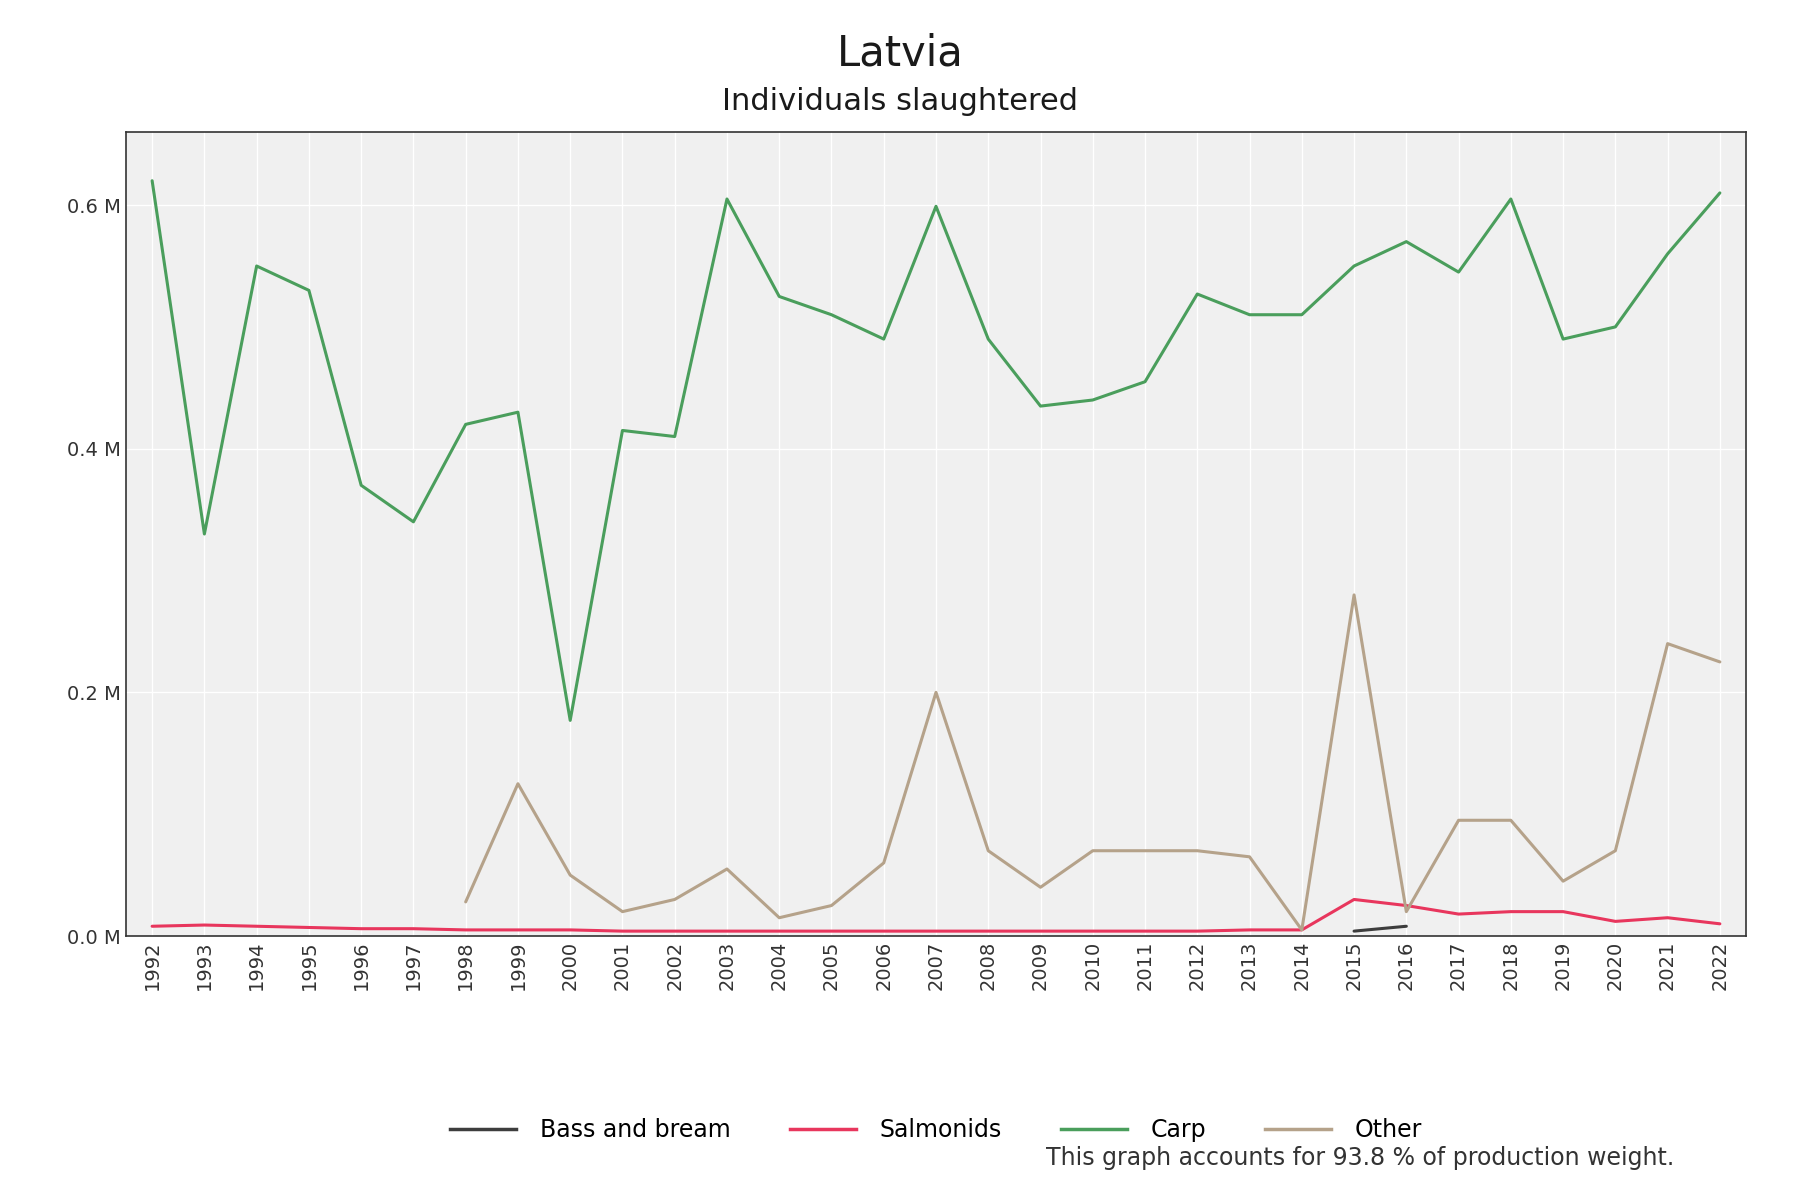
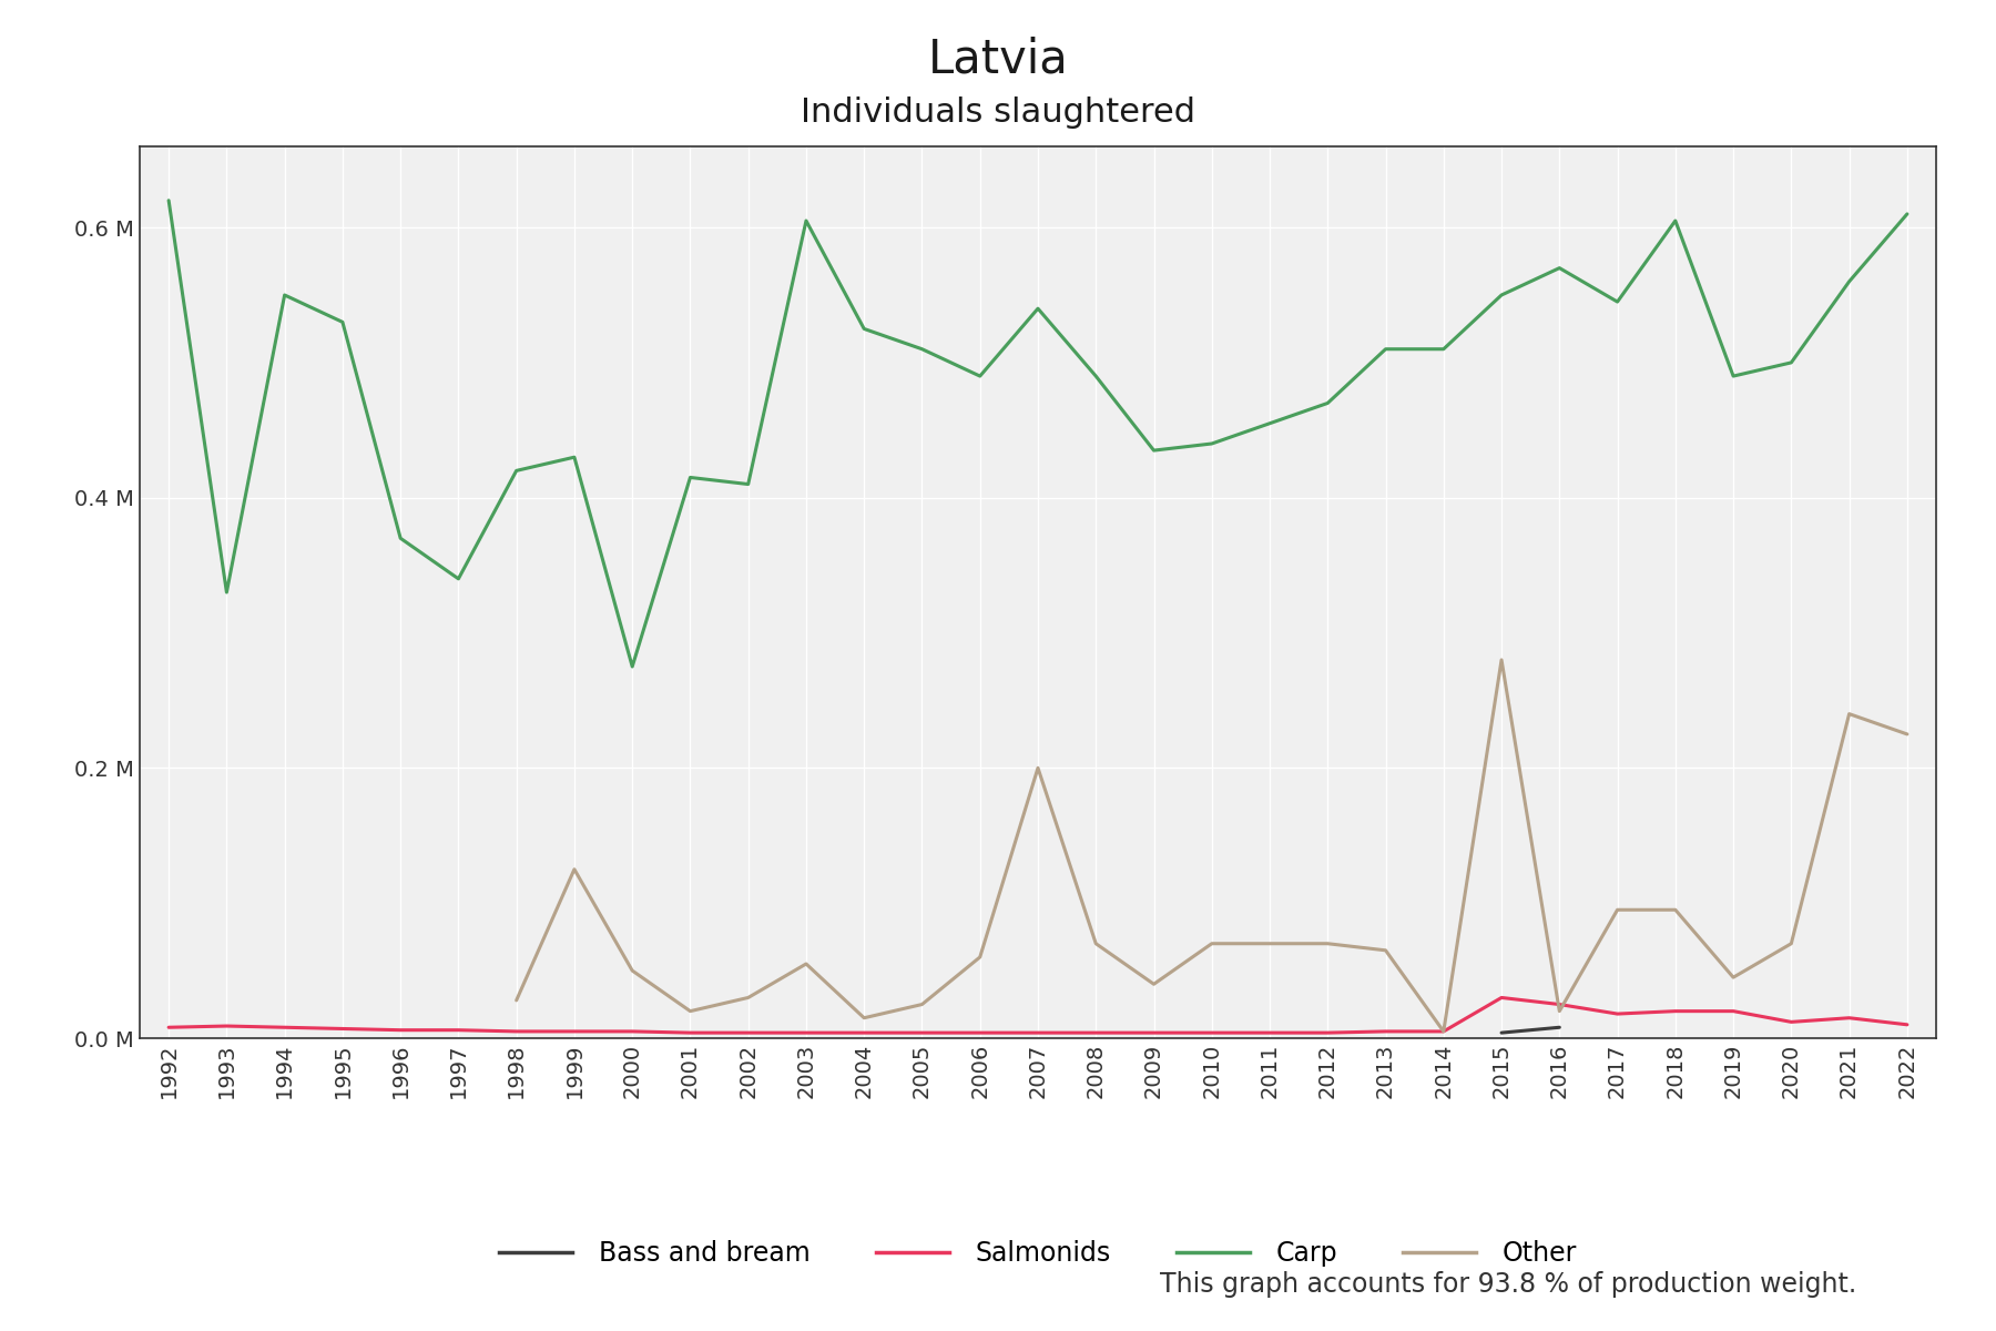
Carp/2000: 0.177 M -> 0.275 M
Carp/2007: 0.599 M -> 0.540 M
Carp/2012: 0.527 M -> 0.470 M
